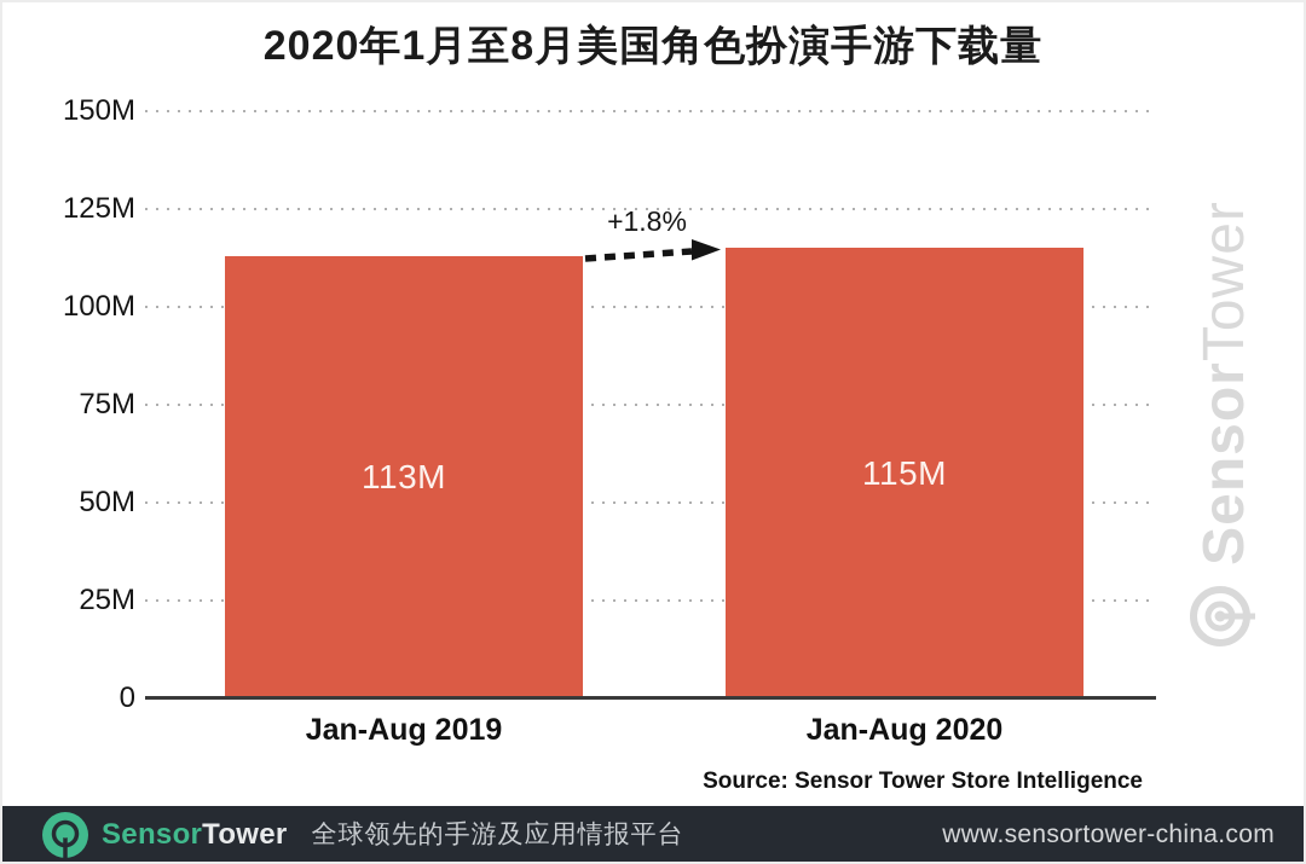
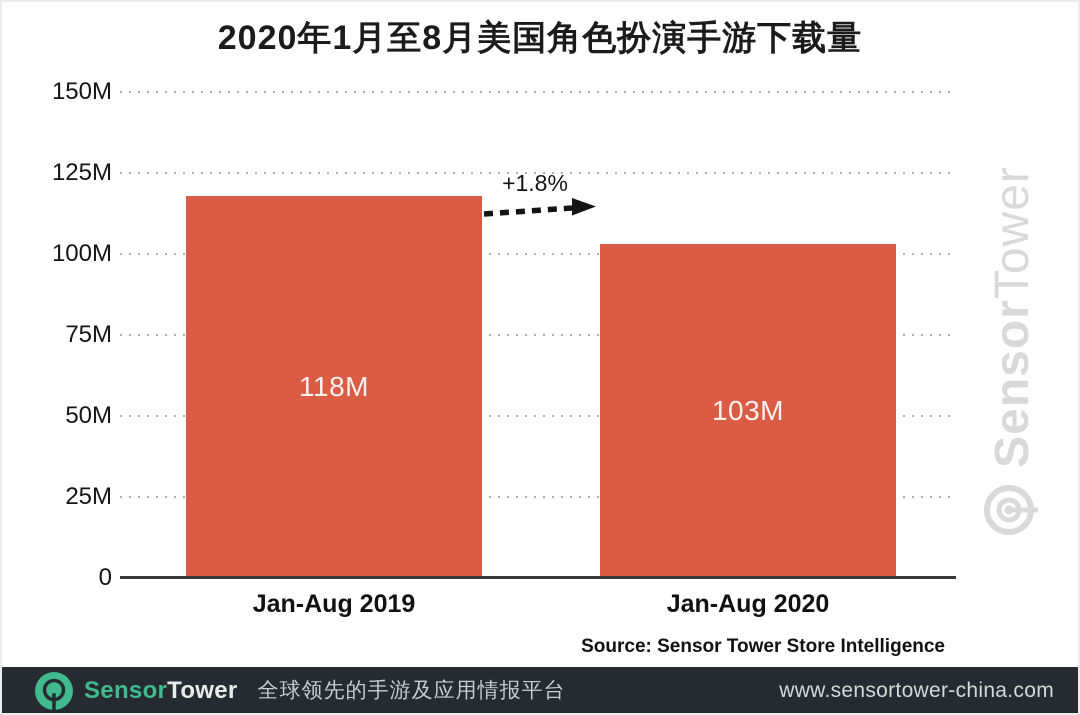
Jan-Aug 2019: 113M -> 118M
Jan-Aug 2020: 115M -> 103M
